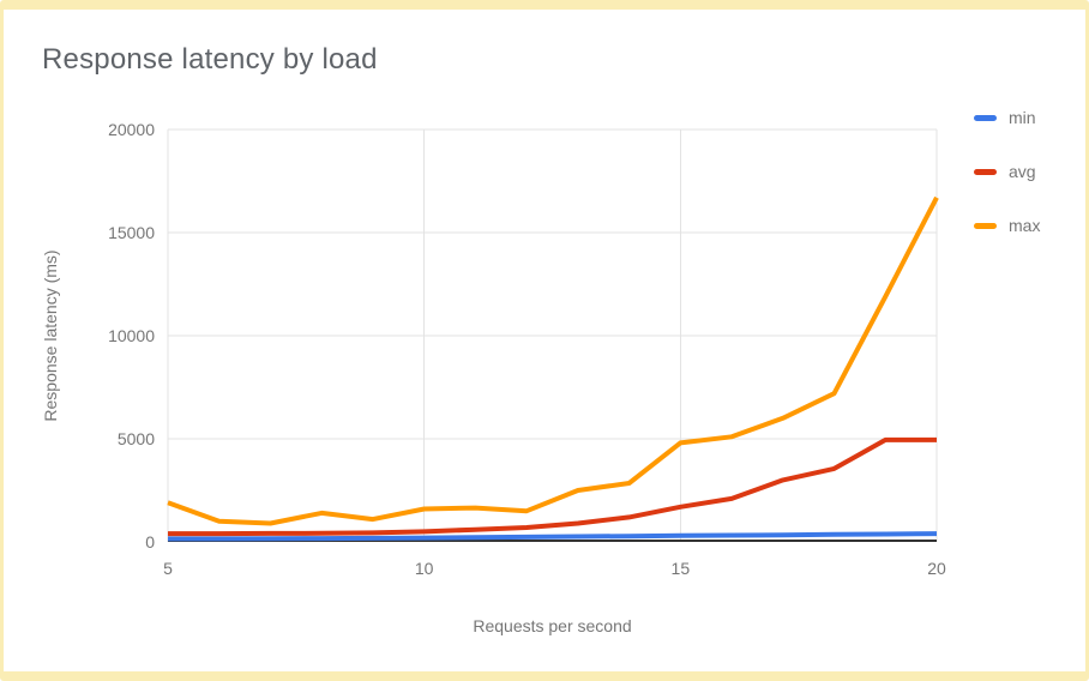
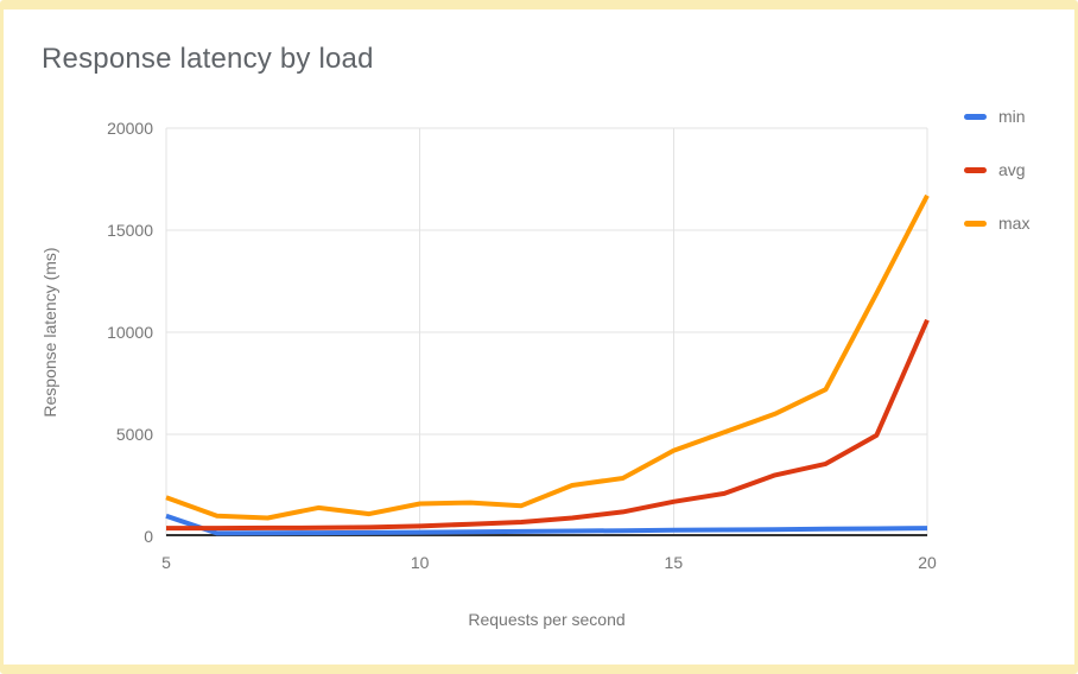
min/5: 200 -> 1000
max/15: 4800 -> 4200
avg/20: 5000 -> 10600
